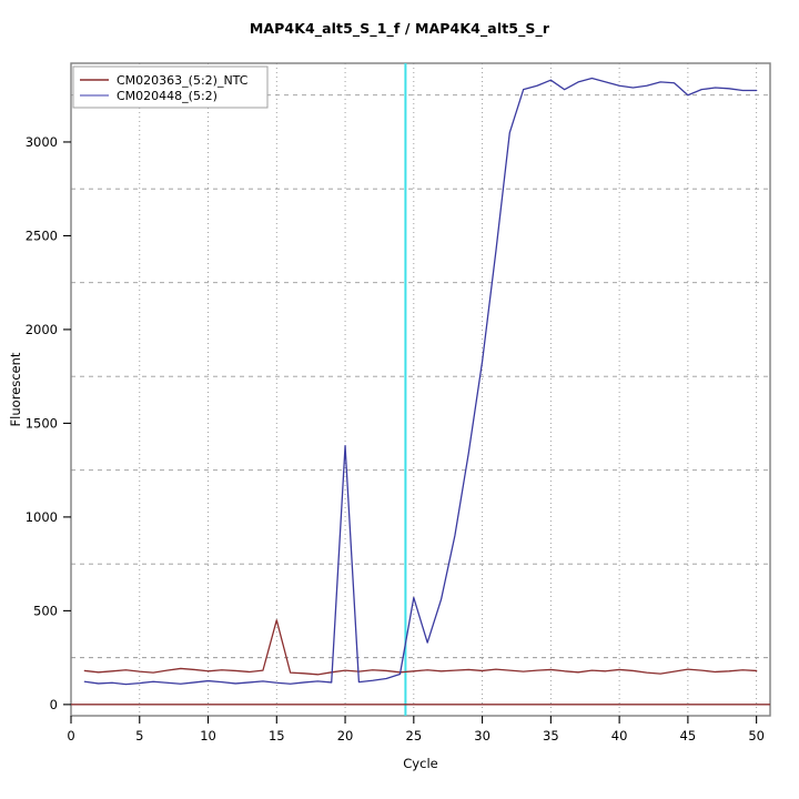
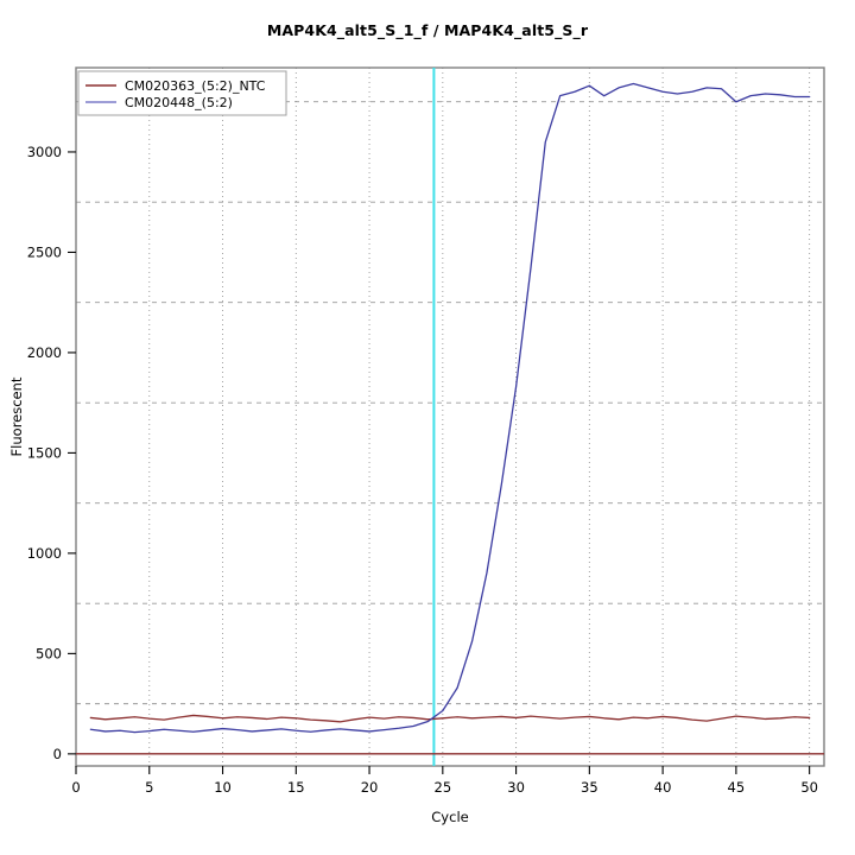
CM020363_(5:2)_NTC/15: 450 -> 180
CM020448_(5:2)/20: 1380 -> 110
CM020448_(5:2)/25: 570 -> 220
